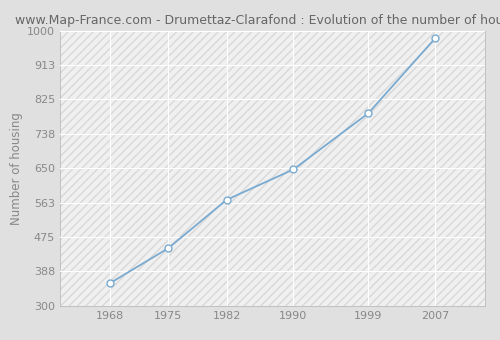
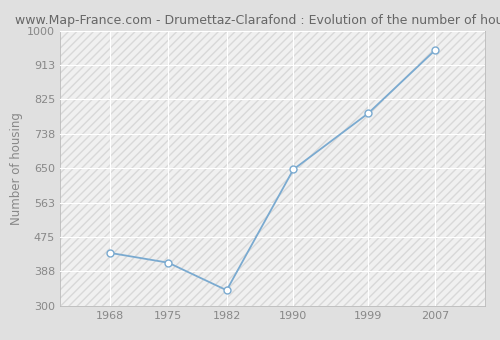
1968: 358 -> 435
1975: 447 -> 410
1982: 570 -> 340
2007: 980 -> 950
